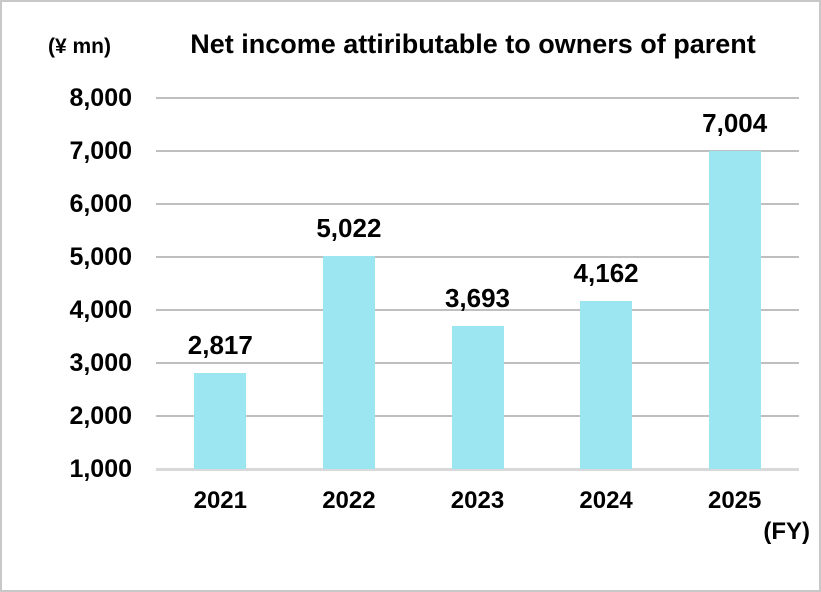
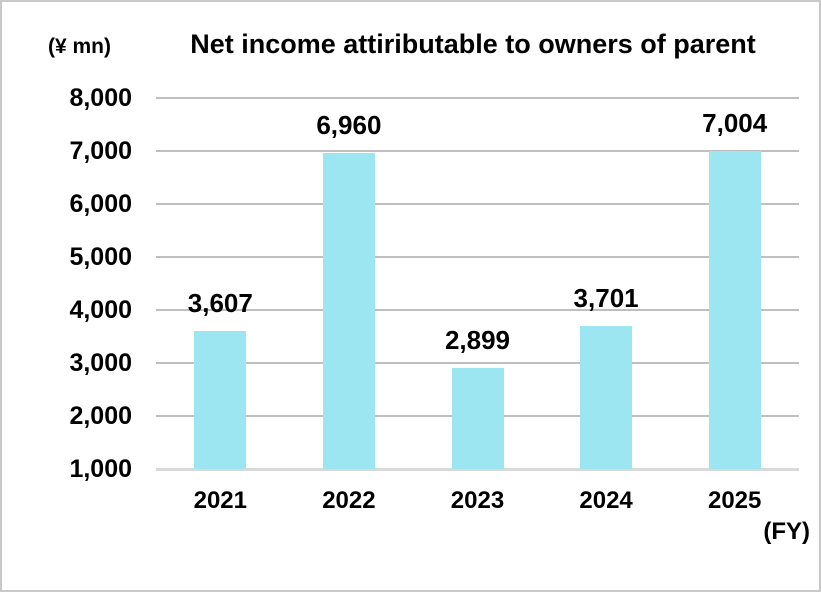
2021: 2,817 -> 3,607
2022: 5,022 -> 6,960
2023: 3,693 -> 2,899
2024: 4,162 -> 3,701
